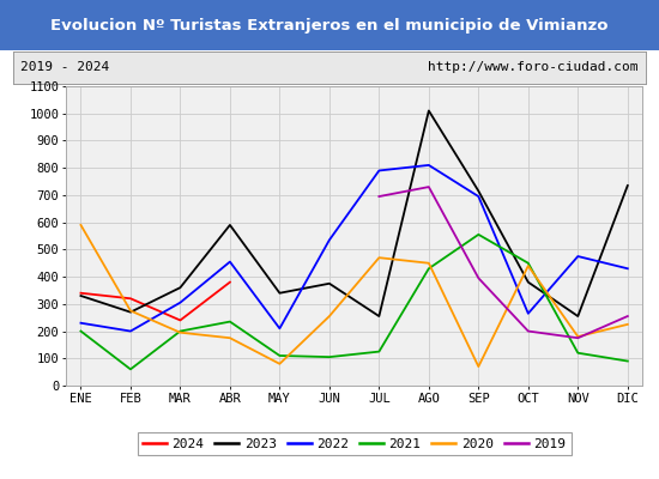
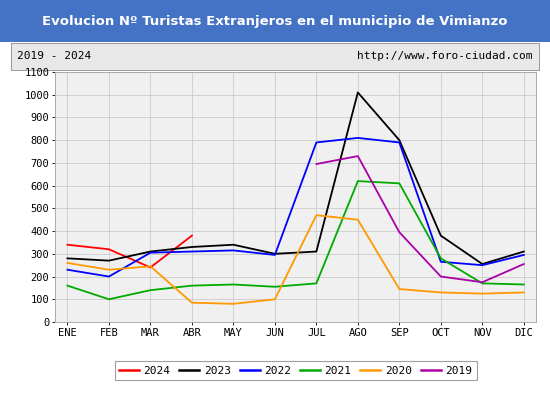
2023/ENE: 330 -> 280
2021/ENE: 200 -> 160
2020/ENE: 590 -> 260
2021/FEB: 60 -> 100
2020/FEB: 275 -> 230
2023/MAR: 360 -> 310
2021/MAR: 200 -> 140
2020/MAR: 195 -> 245
2023/ABR: 590 -> 330
2022/ABR: 455 -> 310
2021/ABR: 235 -> 160
2020/ABR: 175 -> 85
2022/MAY: 210 -> 315
2021/MAY: 110 -> 165
2023/JUN: 375 -> 300
2022/JUN: 535 -> 295
2021/JUN: 105 -> 155
2020/JUN: 255 -> 100
2023/JUL: 255 -> 310
2021/JUL: 125 -> 170
2021/AGO: 430 -> 620
2023/SEP: 715 -> 800
2022/SEP: 695 -> 790
2021/SEP: 555 -> 610
2020/SEP: 70 -> 145
2021/OCT: 450 -> 280
2020/OCT: 440 -> 130
2022/NOV: 475 -> 250
2021/NOV: 120 -> 170
2020/NOV: 180 -> 125
2023/DIC: 735 -> 310
2022/DIC: 430 -> 295
2021/DIC: 90 -> 165
2020/DIC: 225 -> 130
